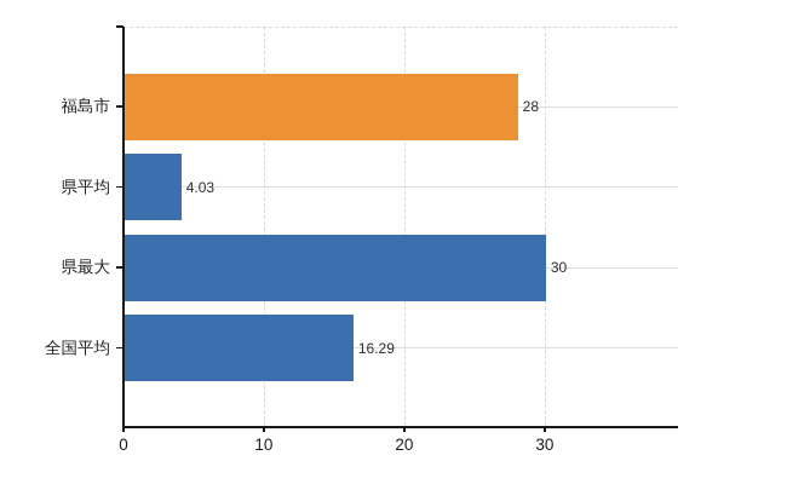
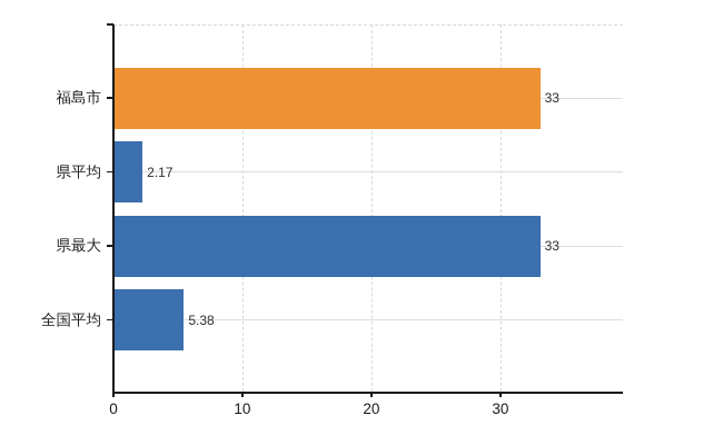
福島市: 28 -> 33
県平均: 4.03 -> 2.17
県最大: 30 -> 33
全国平均: 16.29 -> 5.38
